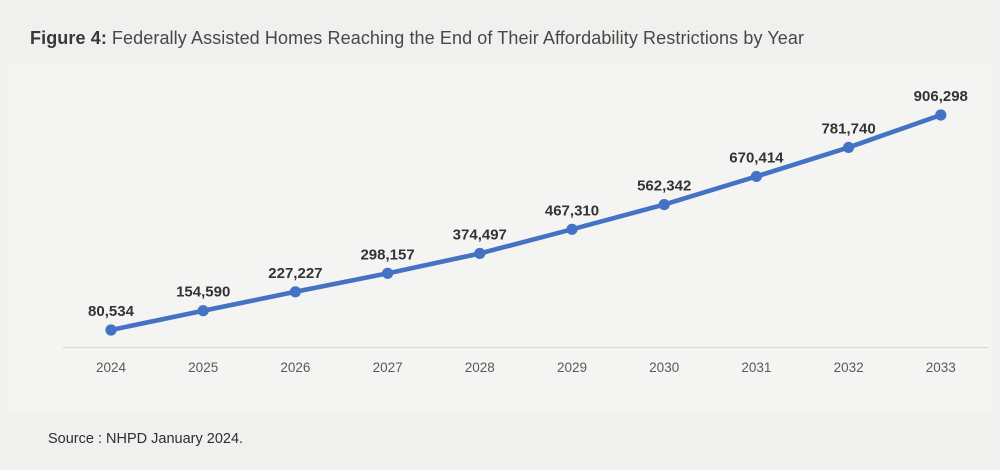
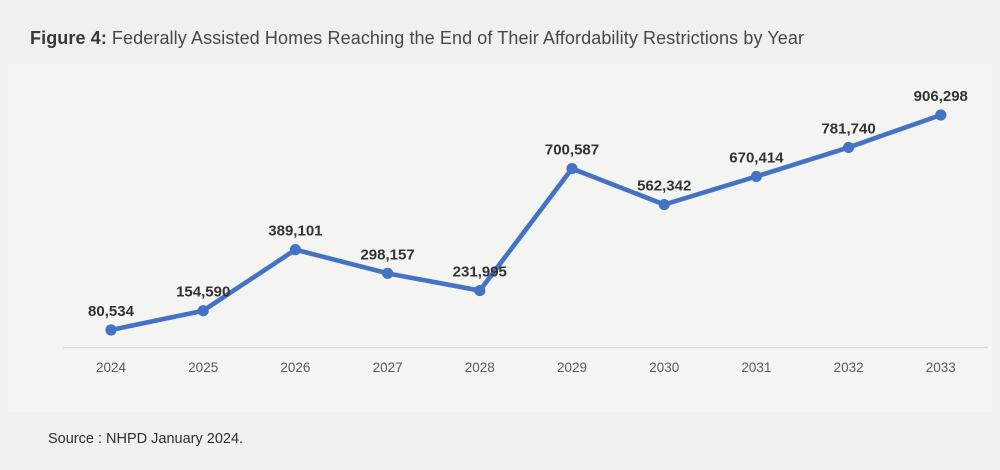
2026: 227,227 -> 389,101
2028: 374,497 -> 231,995
2029: 467,310 -> 700,587
